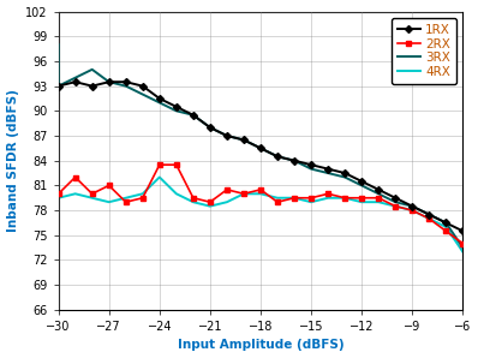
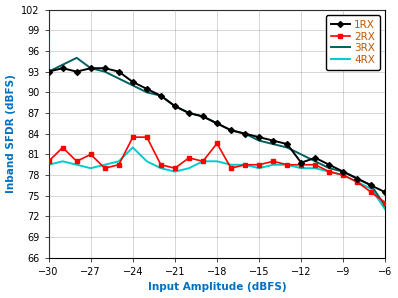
2RX/−18: 80.5 -> 82.6
1RX/−12: 81.5 -> 79.8
